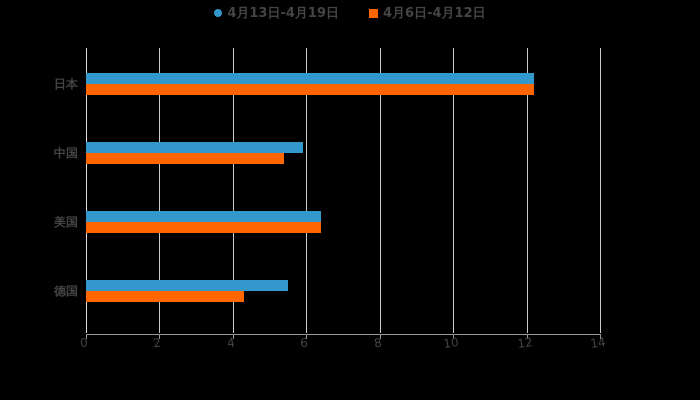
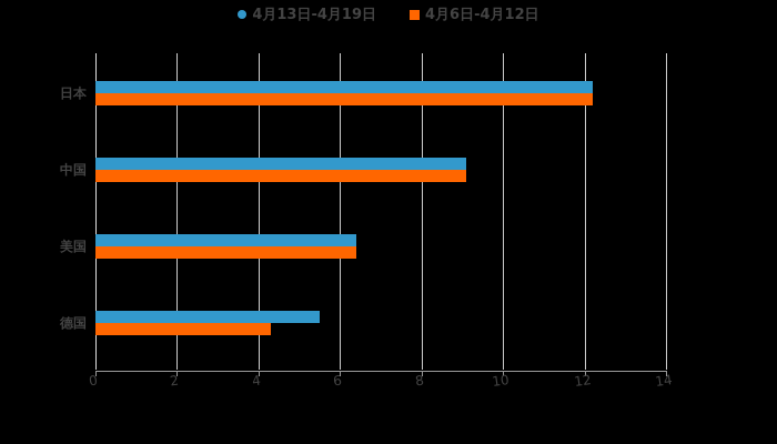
4月13日-4月19日/中国: 5.9 -> 9.1
4月6日-4月12日/中国: 5.4 -> 9.1
